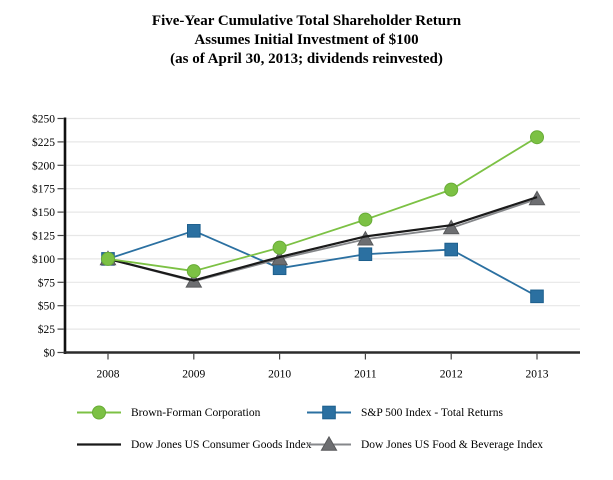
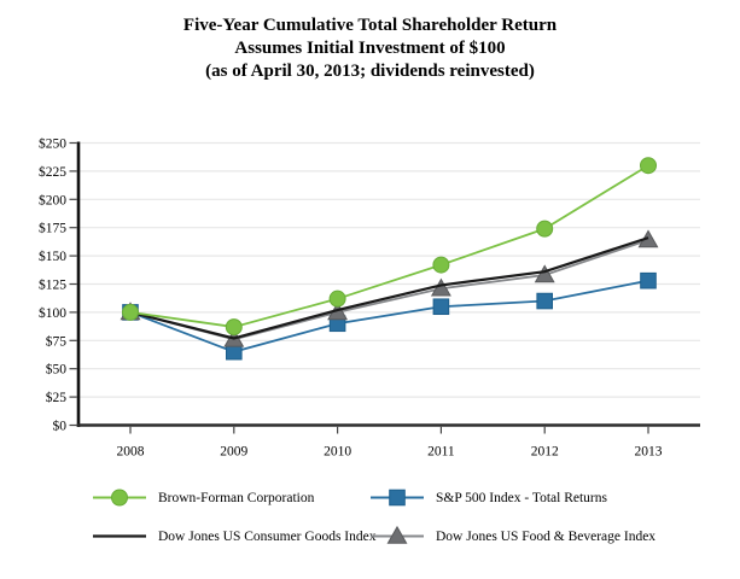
S&P 500 Index - Total Returns/2009: $130 -> $60
S&P 500 Index - Total Returns/2013: $60 -> $130
